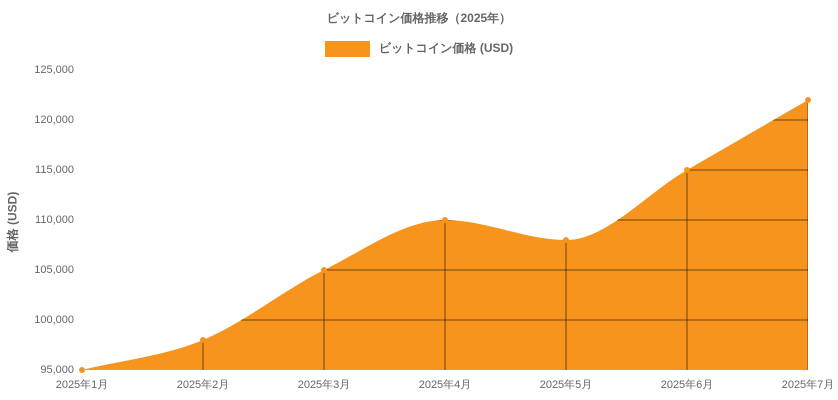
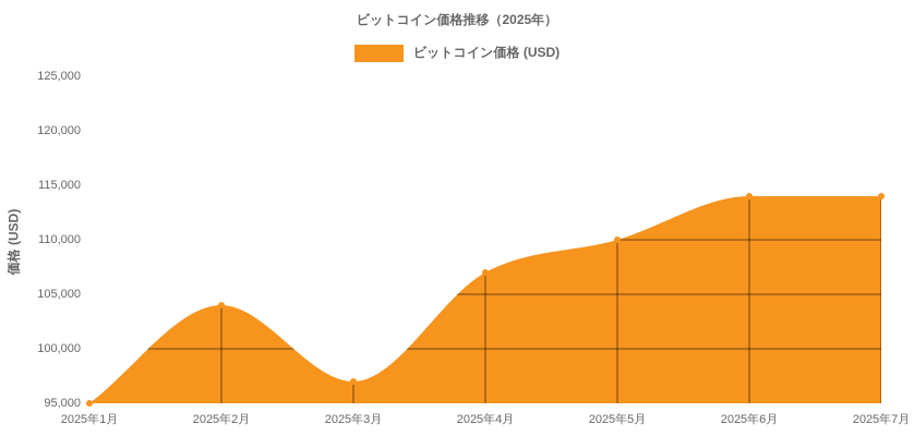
2025年2月: 98000 -> 104000
2025年3月: 105000 -> 97000
2025年4月: 110000 -> 107000
2025年5月: 108000 -> 110000
2025年6月: 115000 -> 114000
2025年7月: 122000 -> 114000
